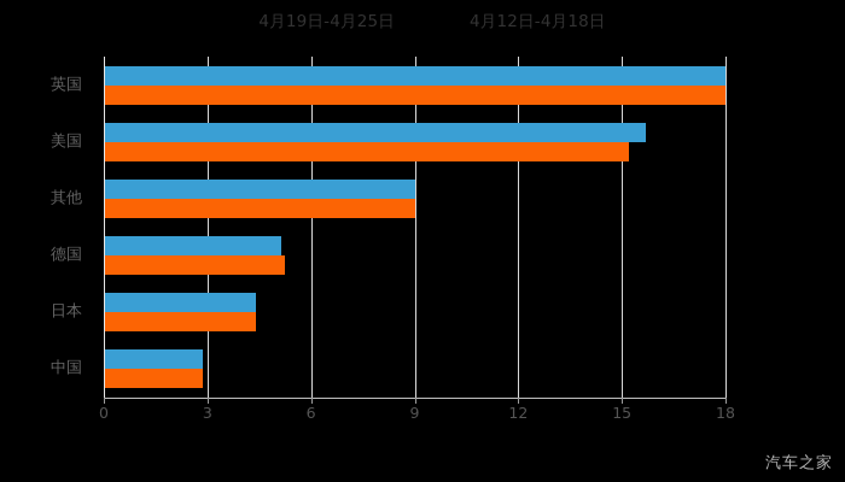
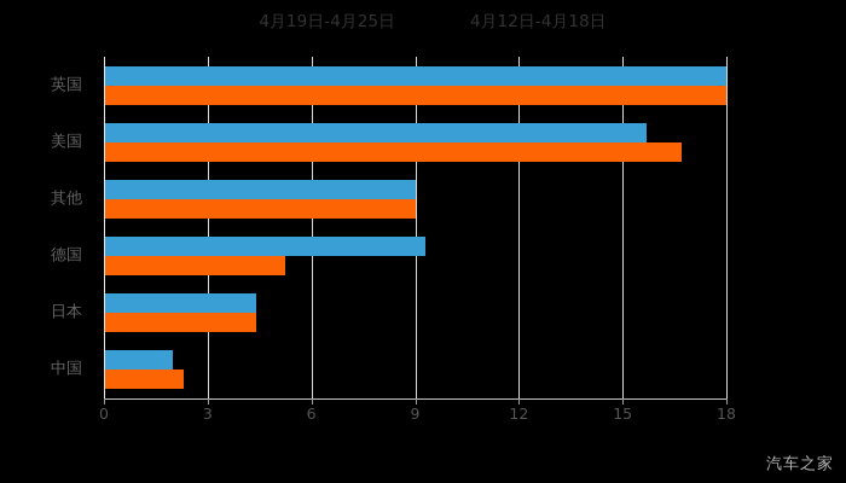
4月12日-4月18日/美国: 15.2 -> 16.7
4月19日-4月25日/德国: 5.2 -> 9.3
4月19日-4月25日/中国: 2.9 -> 2.0
4月12日-4月18日/中国: 2.9 -> 2.3
